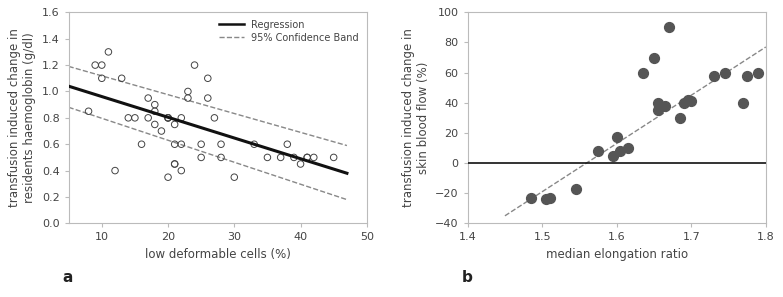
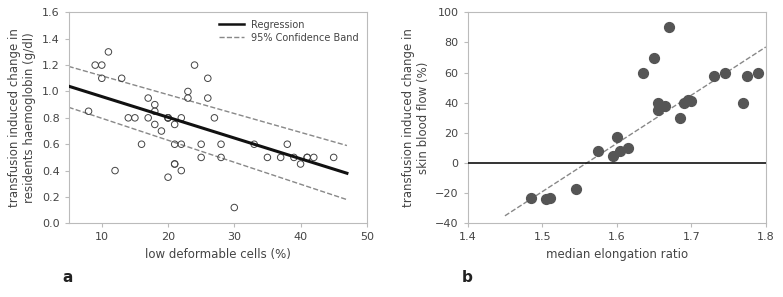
30: 0.35 -> 0.12
